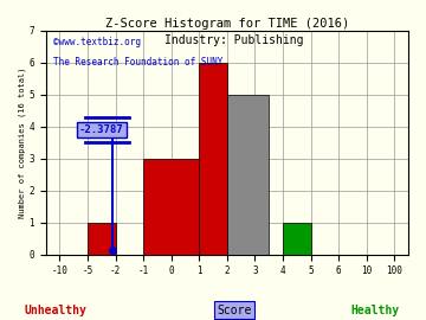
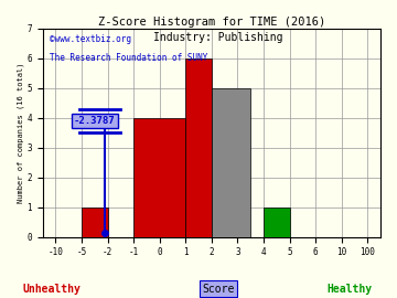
0: 3 -> 4
